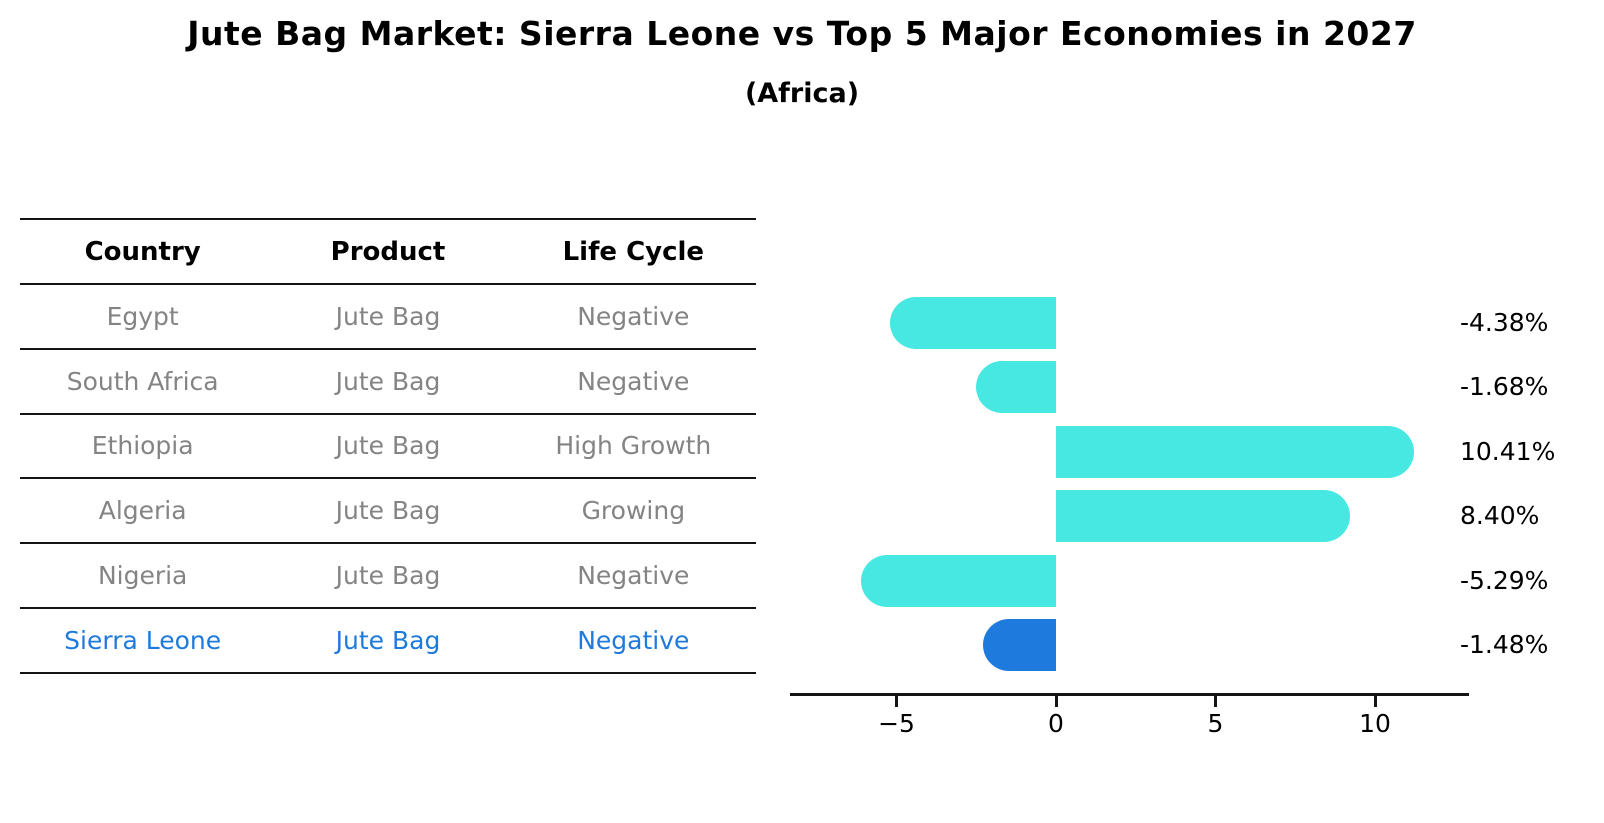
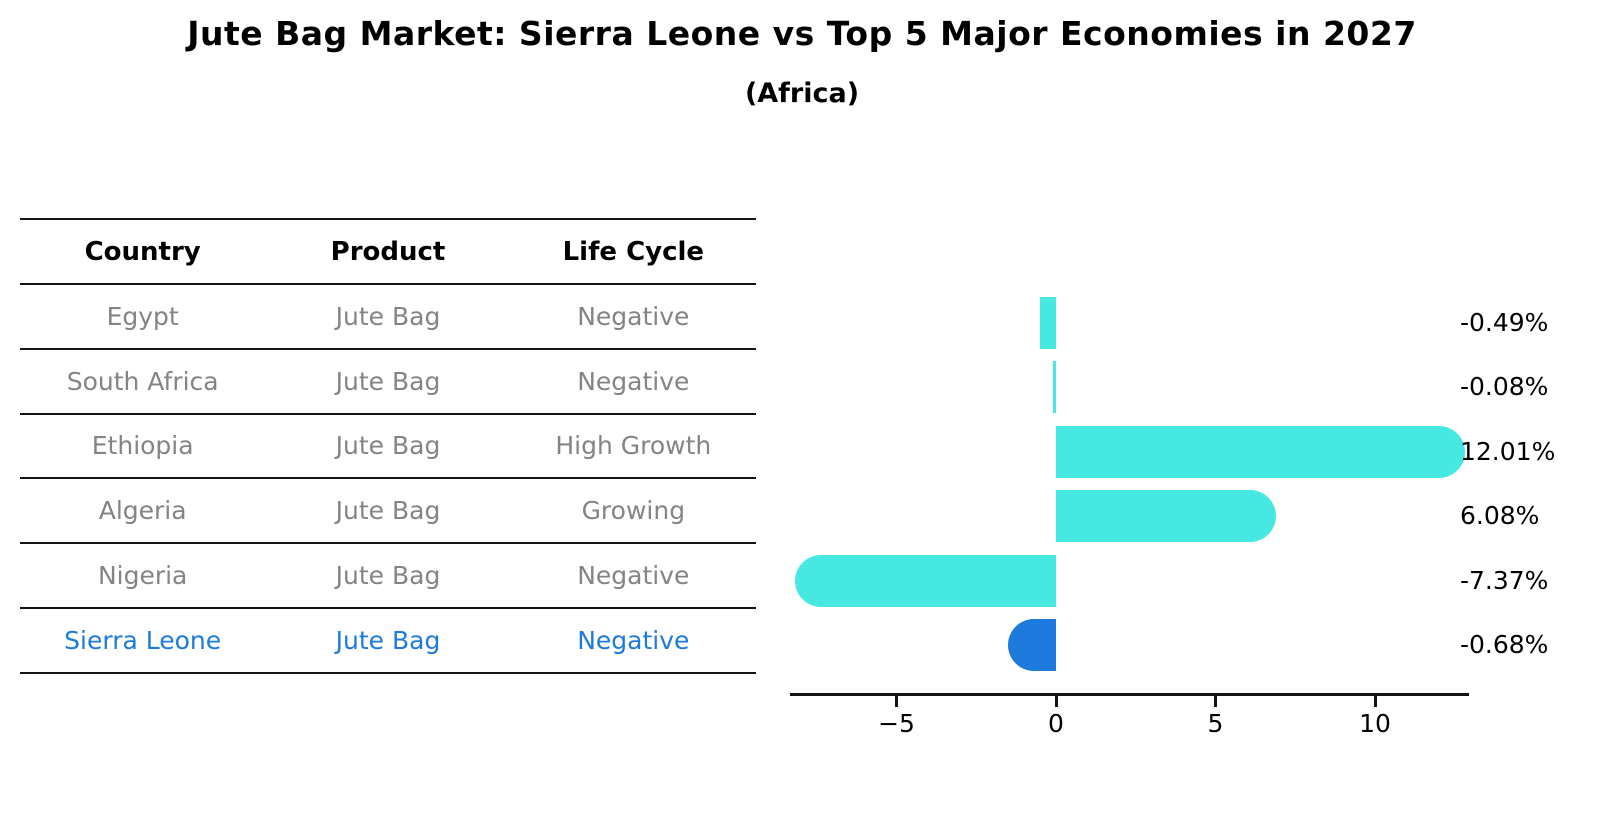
Egypt: -4.38% -> -0.49%
South Africa: -1.68% -> -0.08%
Ethiopia: 10.41% -> 12.01%
Algeria: 8.40% -> 6.08%
Nigeria: -5.29% -> -7.37%
Sierra Leone: -1.48% -> -0.68%
